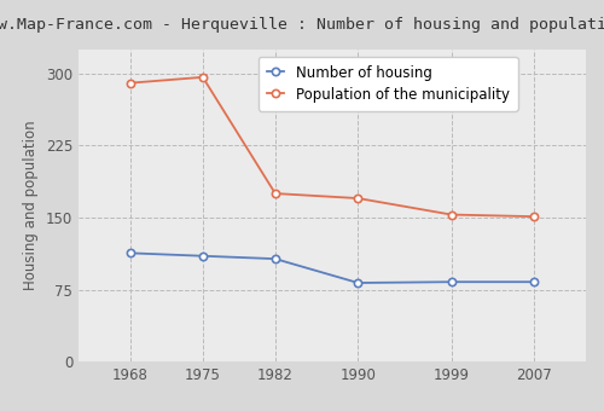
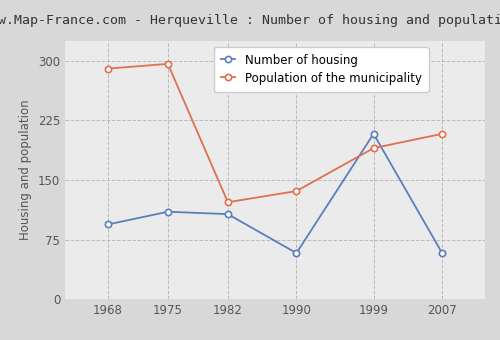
Number of housing/1968: 113 -> 94
Population of the municipality/1982: 175 -> 122
Number of housing/1990: 82 -> 58
Population of the municipality/1990: 170 -> 136
Number of housing/1999: 83 -> 208
Population of the municipality/1999: 153 -> 190
Number of housing/2007: 83 -> 58
Population of the municipality/2007: 151 -> 208
